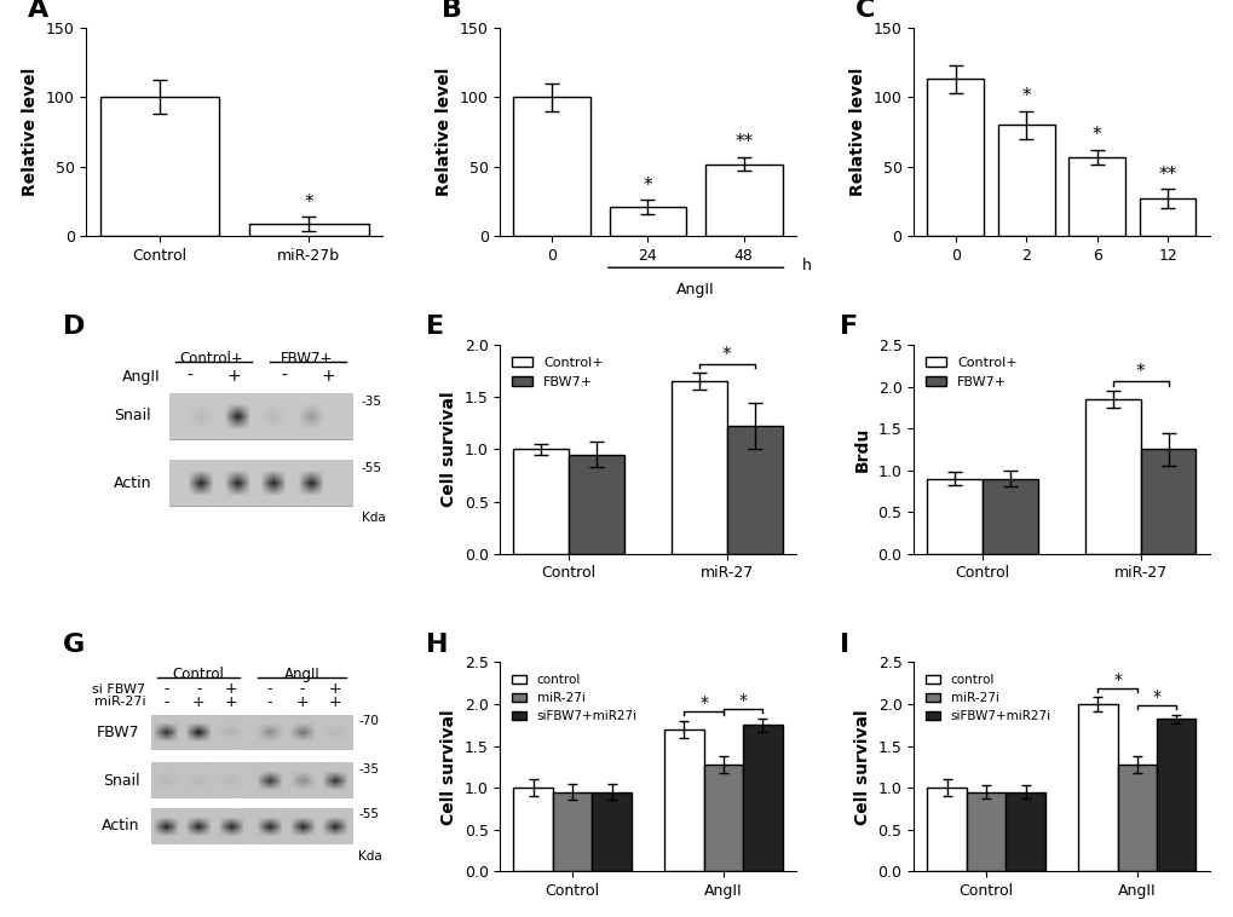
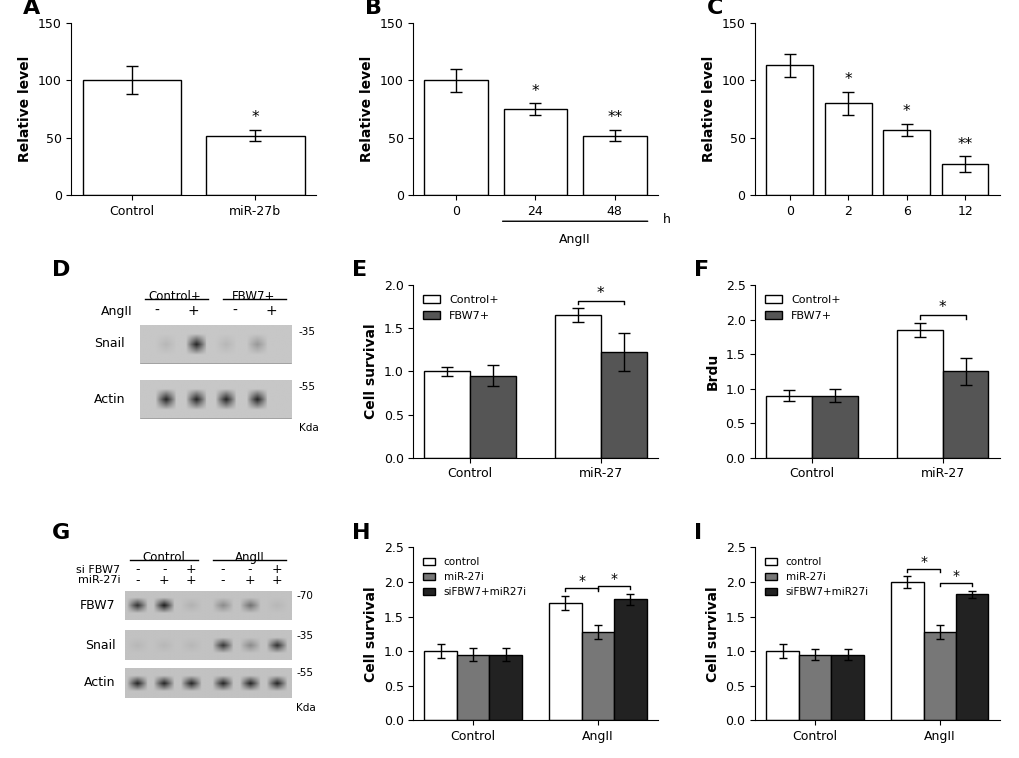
miR-27b: 9 -> 52
24: 21 -> 75
